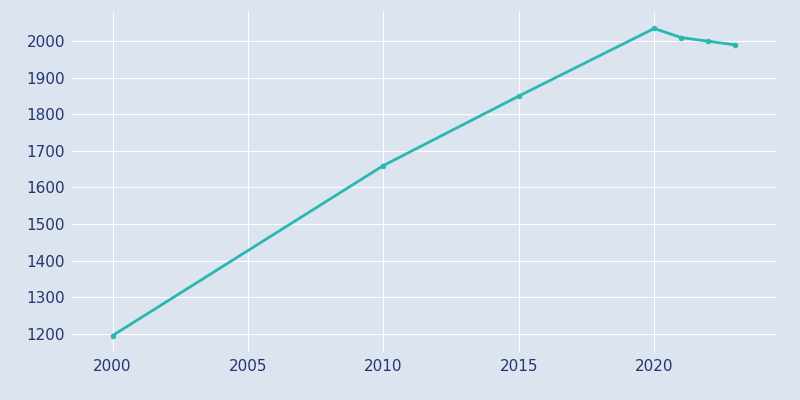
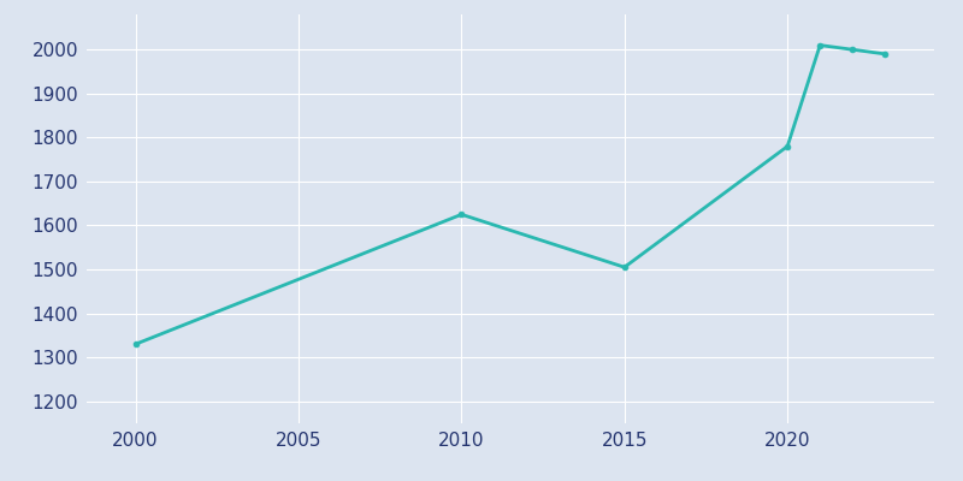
2000: 1195 -> 1330
2010: 1660 -> 1625
2015: 1850 -> 1505
2020: 2035 -> 1780
